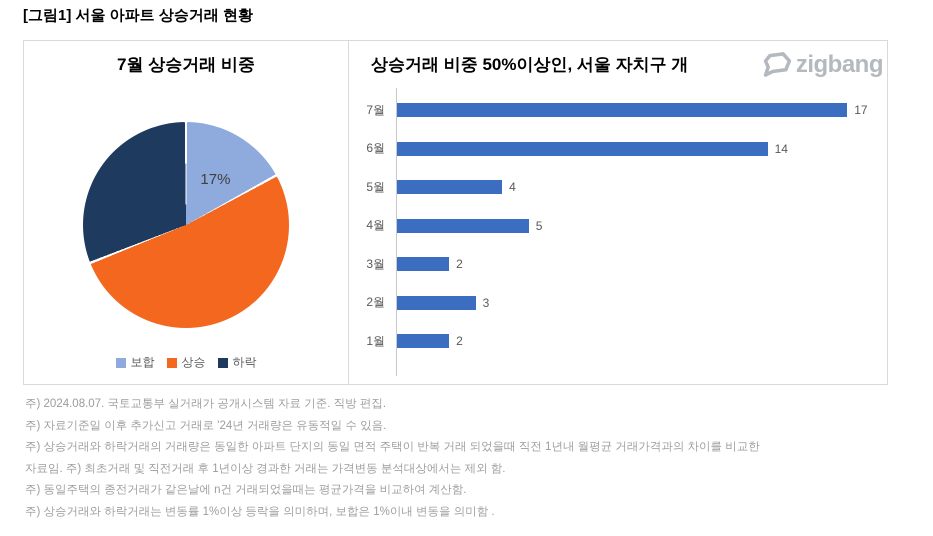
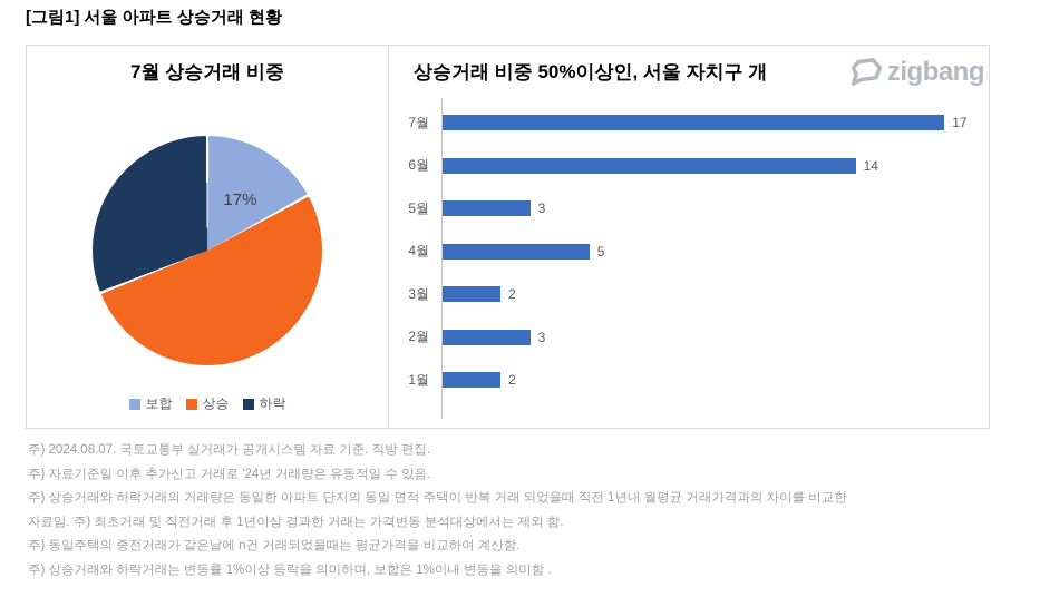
상승거래 비중 50%이상인, 서울 자치구 개/5월: 4 -> 3
